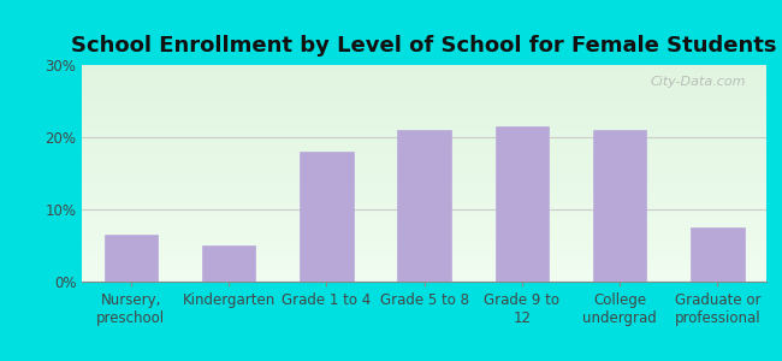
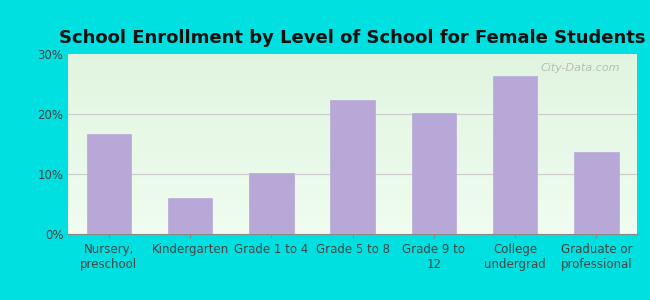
Nursery, preschool: 6.5% -> 16.6%
Kindergarten: 5.0% -> 6.0%
Grade 1 to 4: 18.0% -> 10.2%
Grade 5 to 8: 21.0% -> 22.4%
Grade 9 to 12: 21.5% -> 20.2%
College undergrad: 21.0% -> 26.4%
Graduate or professional: 7.5% -> 13.6%
